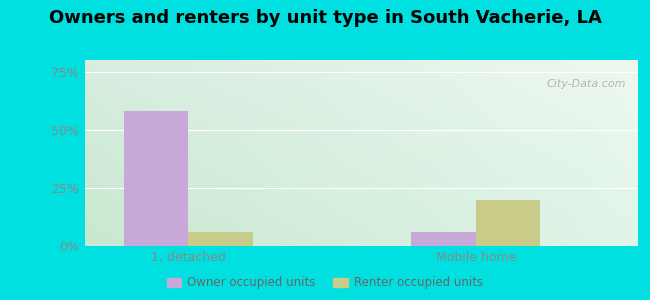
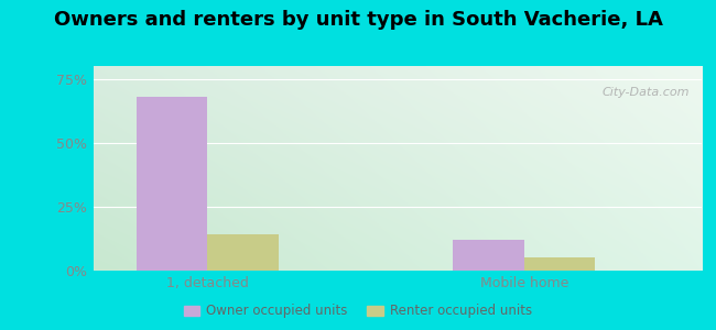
Owner occupied units/1, detached: 58% -> 68%
Renter occupied units/1, detached: 6% -> 14%
Owner occupied units/Mobile home: 6% -> 12%
Renter occupied units/Mobile home: 20% -> 5%
